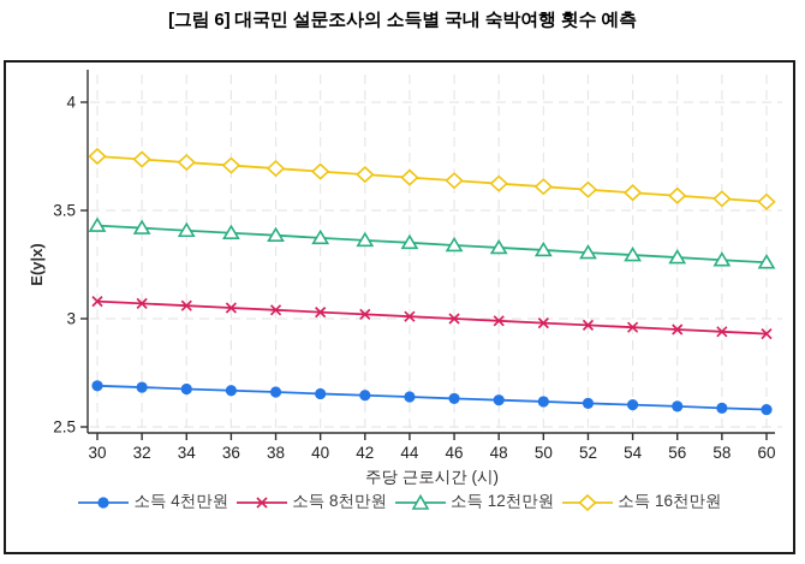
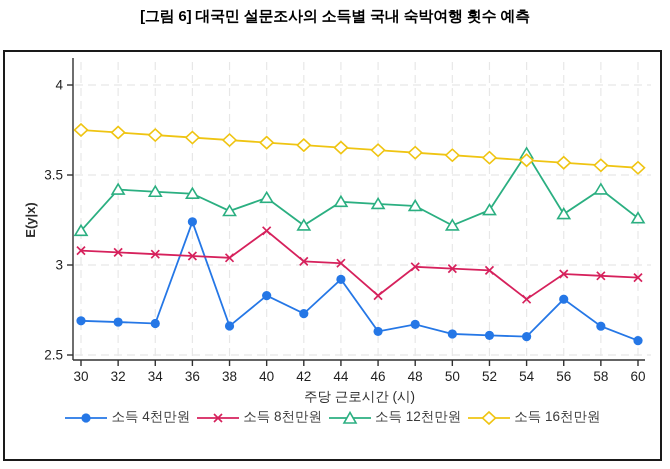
소득 12천만원/30: 3.43 -> 3.19
소득 4천만원/36: 2.67 -> 3.24
소득 12천만원/38: 3.38 -> 3.30
소득 4천만원/40: 2.65 -> 2.83
소득 8천만원/40: 3.03 -> 3.19
소득 4천만원/42: 2.65 -> 2.73
소득 12천만원/42: 3.36 -> 3.22
소득 4천만원/44: 2.64 -> 2.92
소득 8천만원/46: 3.00 -> 2.83
소득 4천만원/48: 2.62 -> 2.67
소득 12천만원/50: 3.32 -> 3.22
소득 8천만원/54: 2.96 -> 2.81
소득 12천만원/54: 3.29 -> 3.62
소득 4천만원/56: 2.60 -> 2.81
소득 4천만원/58: 2.59 -> 2.66
소득 12천만원/58: 3.27 -> 3.42
